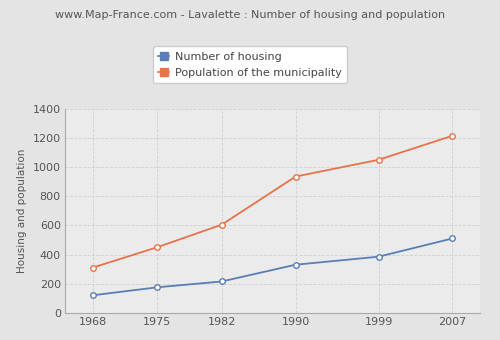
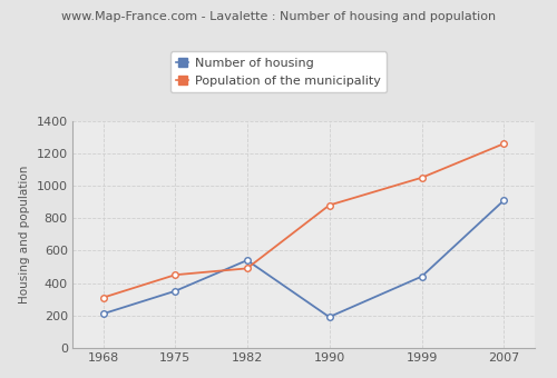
Number of housing/1968: 120 -> 210
Number of housing/1975: 180 -> 350
Number of housing/1982: 220 -> 540
Population of the municipality/1982: 600 -> 490
Number of housing/1990: 330 -> 190
Population of the municipality/1990: 940 -> 880
Number of housing/1999: 380 -> 440
Number of housing/2007: 510 -> 910
Population of the municipality/2007: 1220 -> 1260
